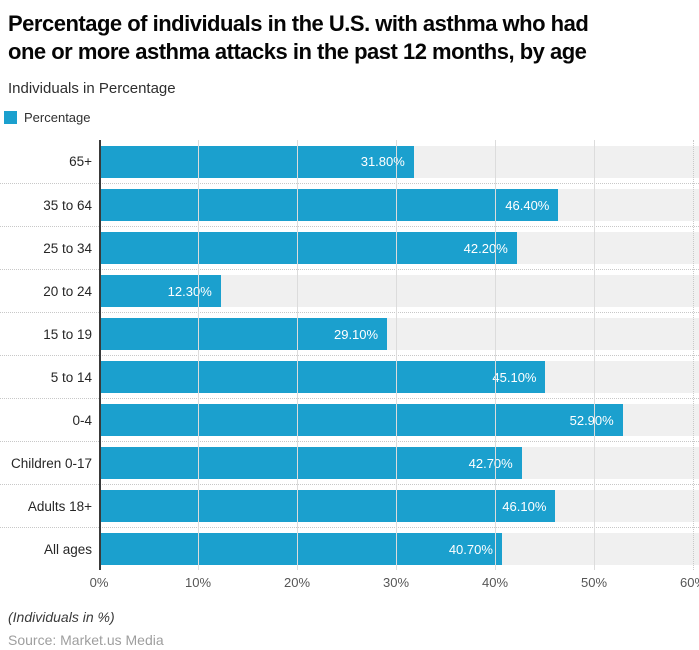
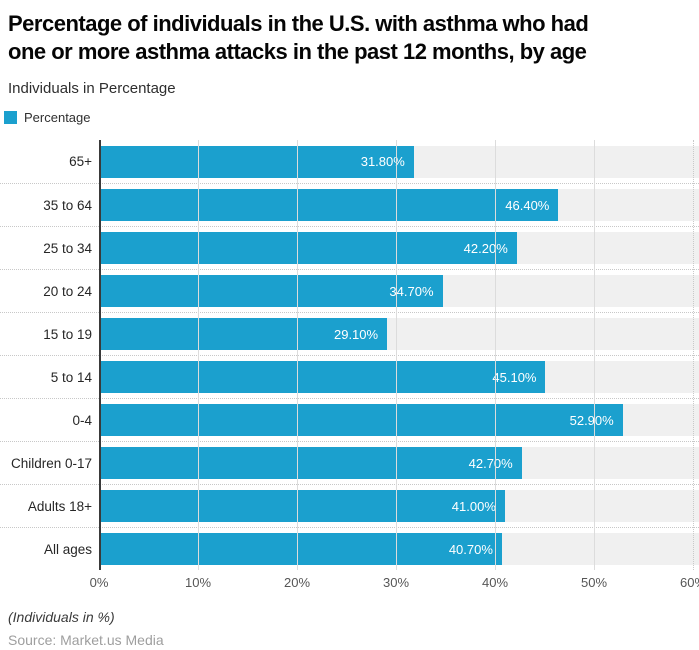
20 to 24: 12.30% -> 34.70%
Adults 18+: 46.10% -> 41.00%
